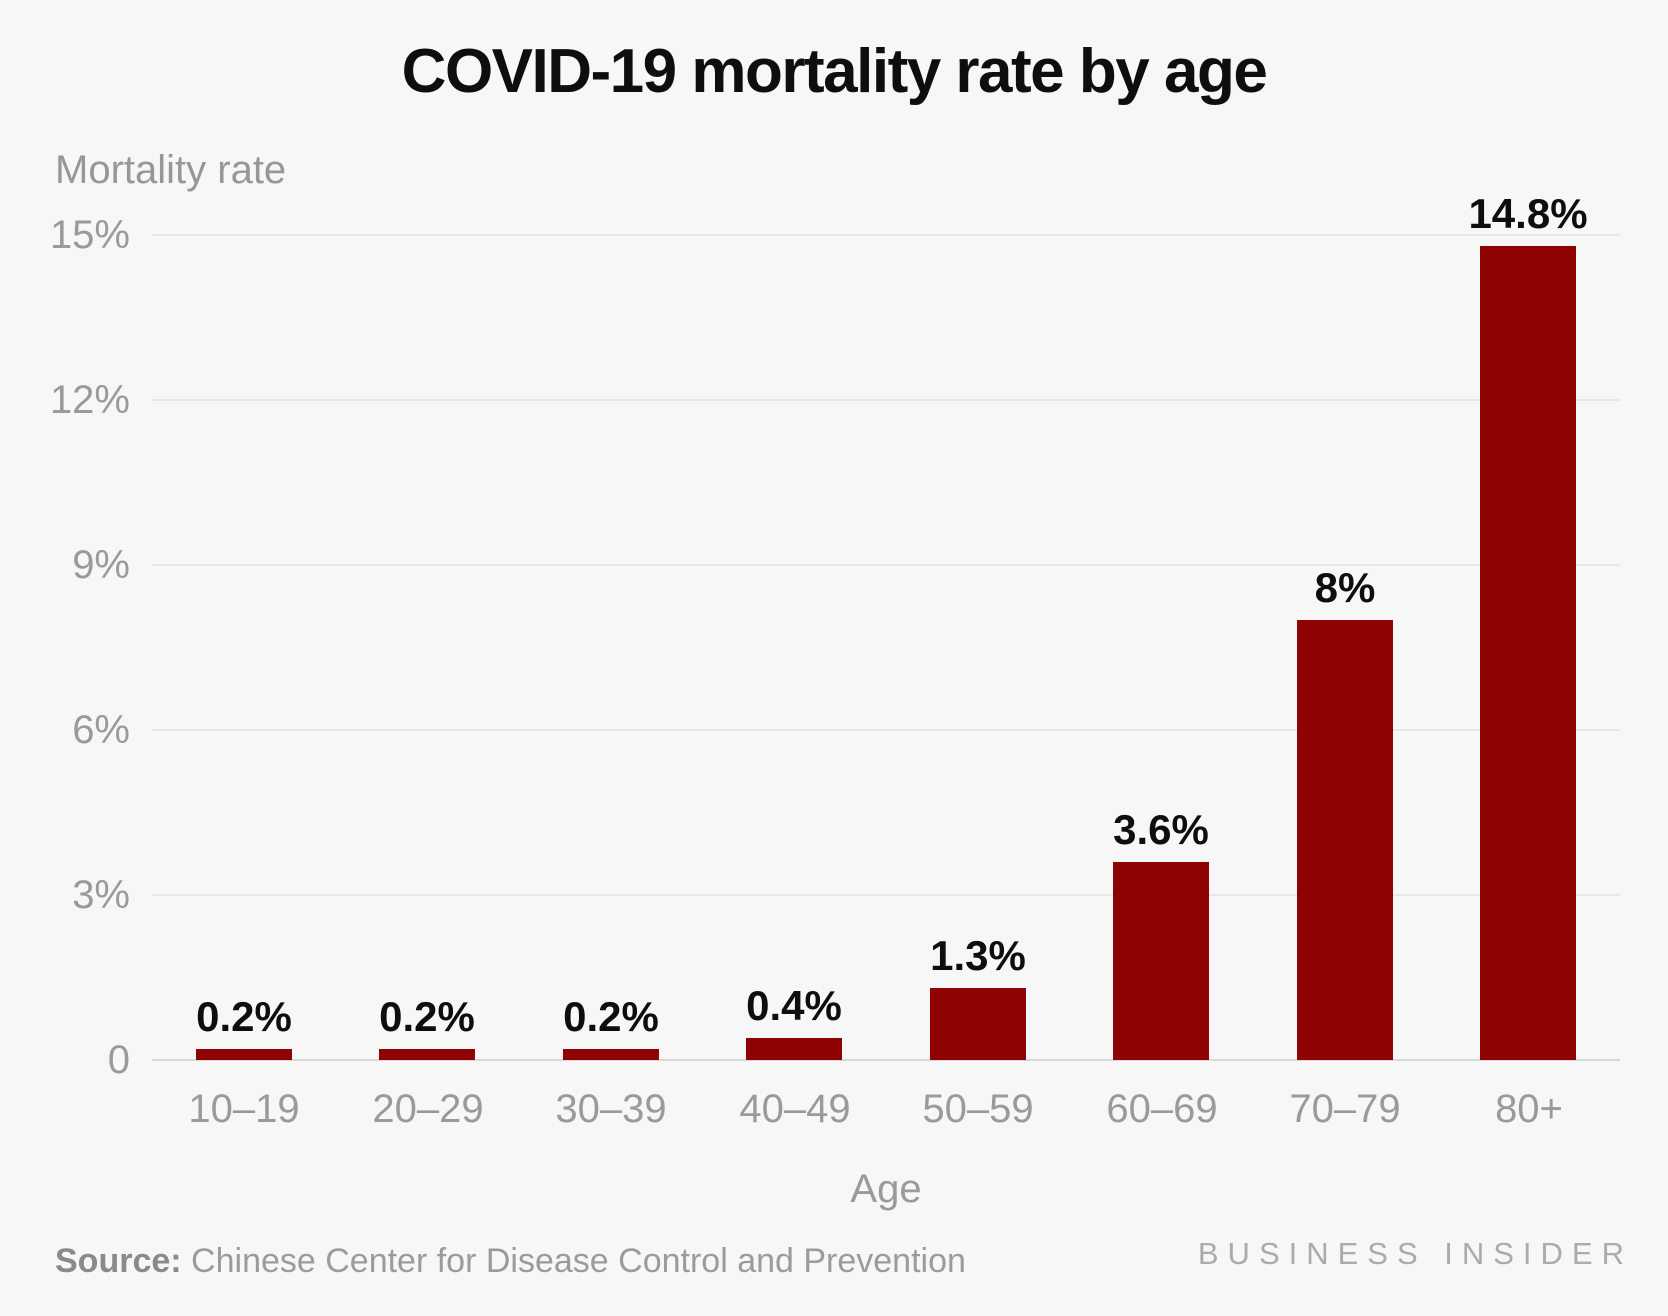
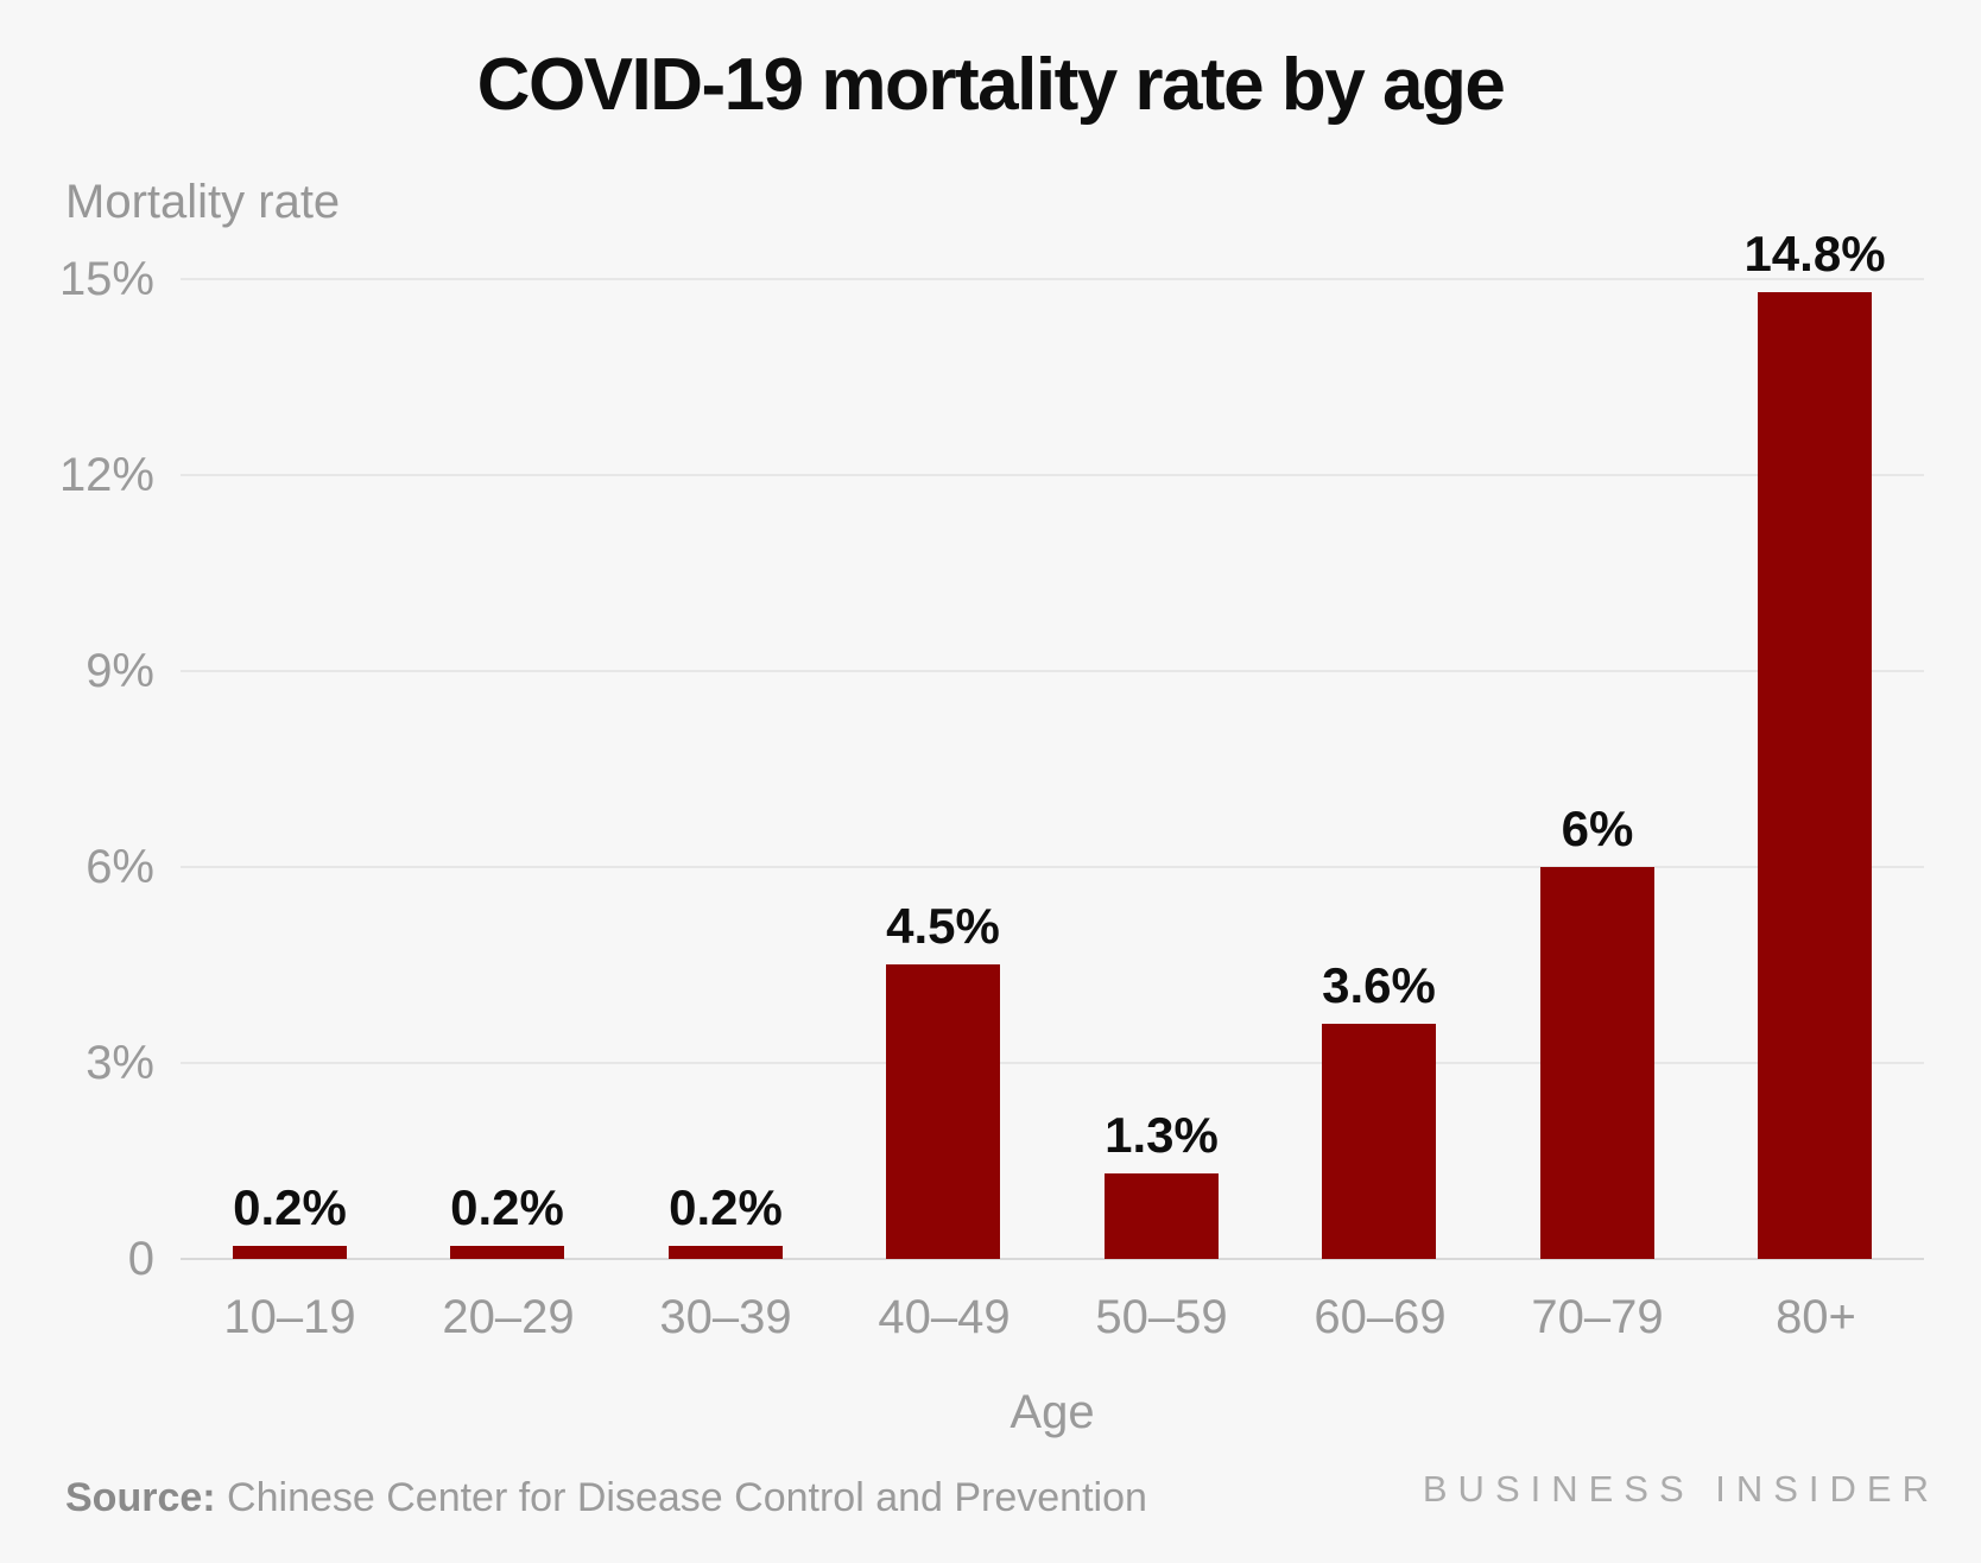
40–49: 0.4% -> 4.5%
70–79: 8% -> 6%
